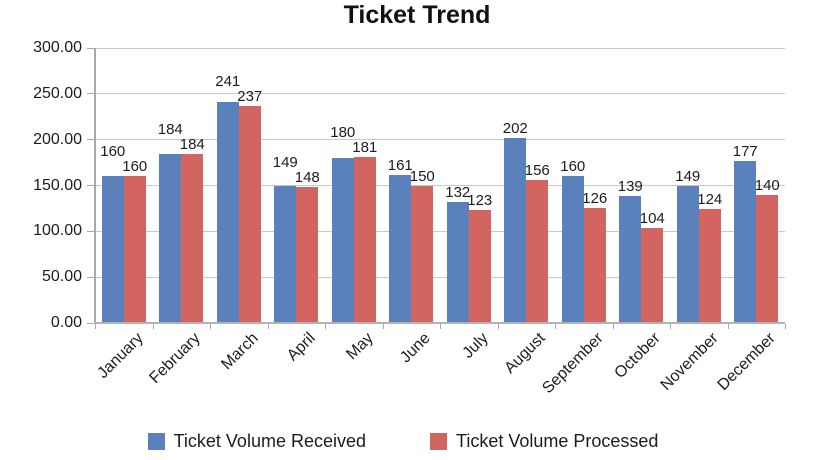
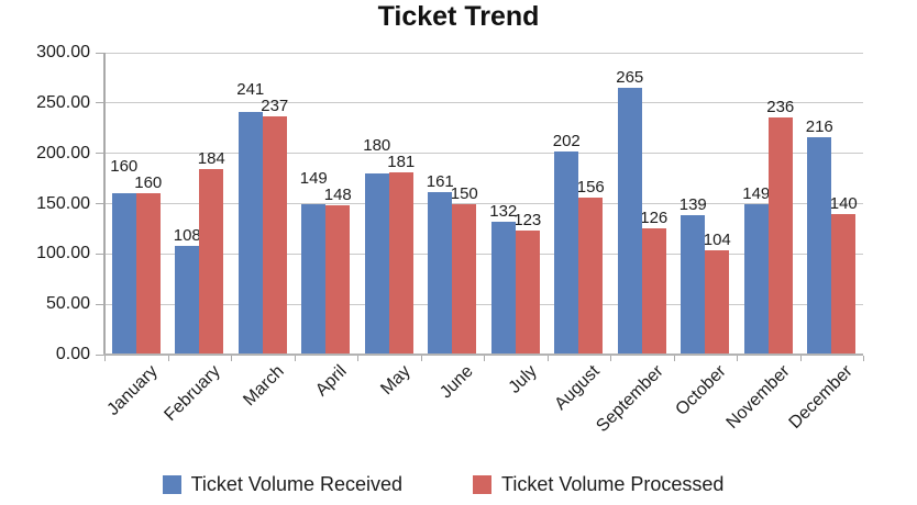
Ticket Volume Received/February: 184 -> 108
Ticket Volume Received/September: 160 -> 265
Ticket Volume Processed/November: 124 -> 236
Ticket Volume Received/December: 177 -> 216
